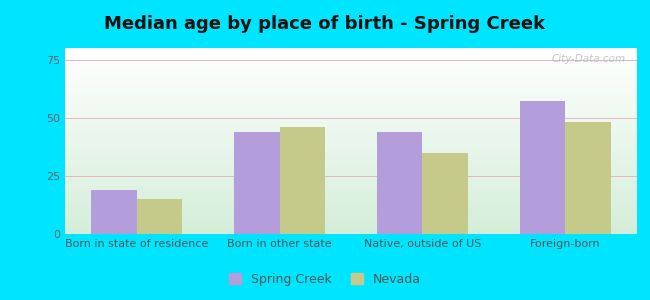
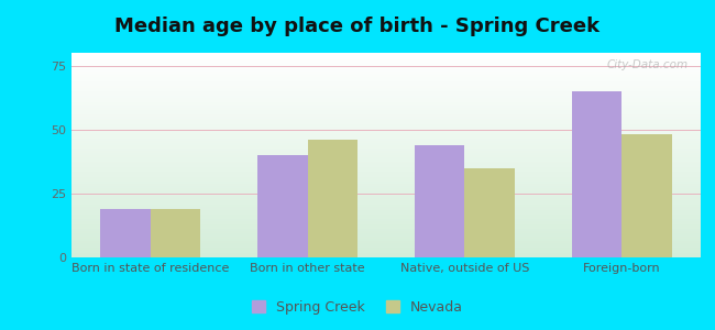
Nevada/Born in state of residence: 15 -> 19
Spring Creek/Born in other state: 44 -> 40
Spring Creek/Foreign-born: 57 -> 65
